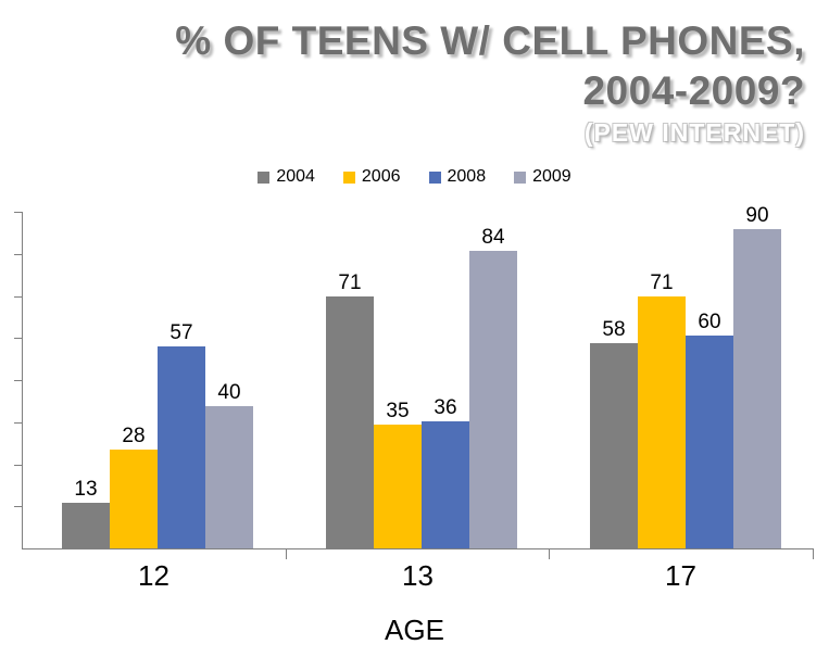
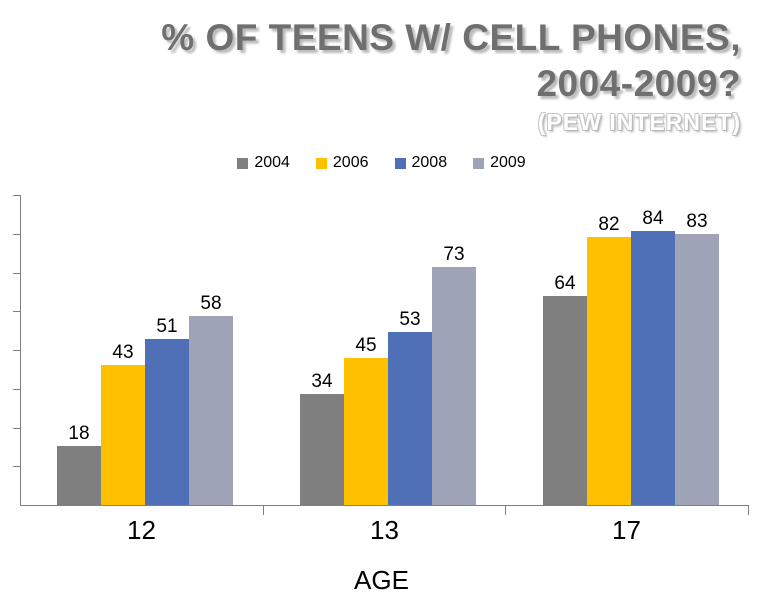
2004/12: 13 -> 18
2006/12: 28 -> 43
2008/12: 57 -> 51
2009/12: 40 -> 58
2004/13: 71 -> 34
2006/13: 35 -> 45
2008/13: 36 -> 53
2009/13: 84 -> 73
2004/17: 58 -> 64
2006/17: 71 -> 82
2008/17: 60 -> 84
2009/17: 90 -> 83
